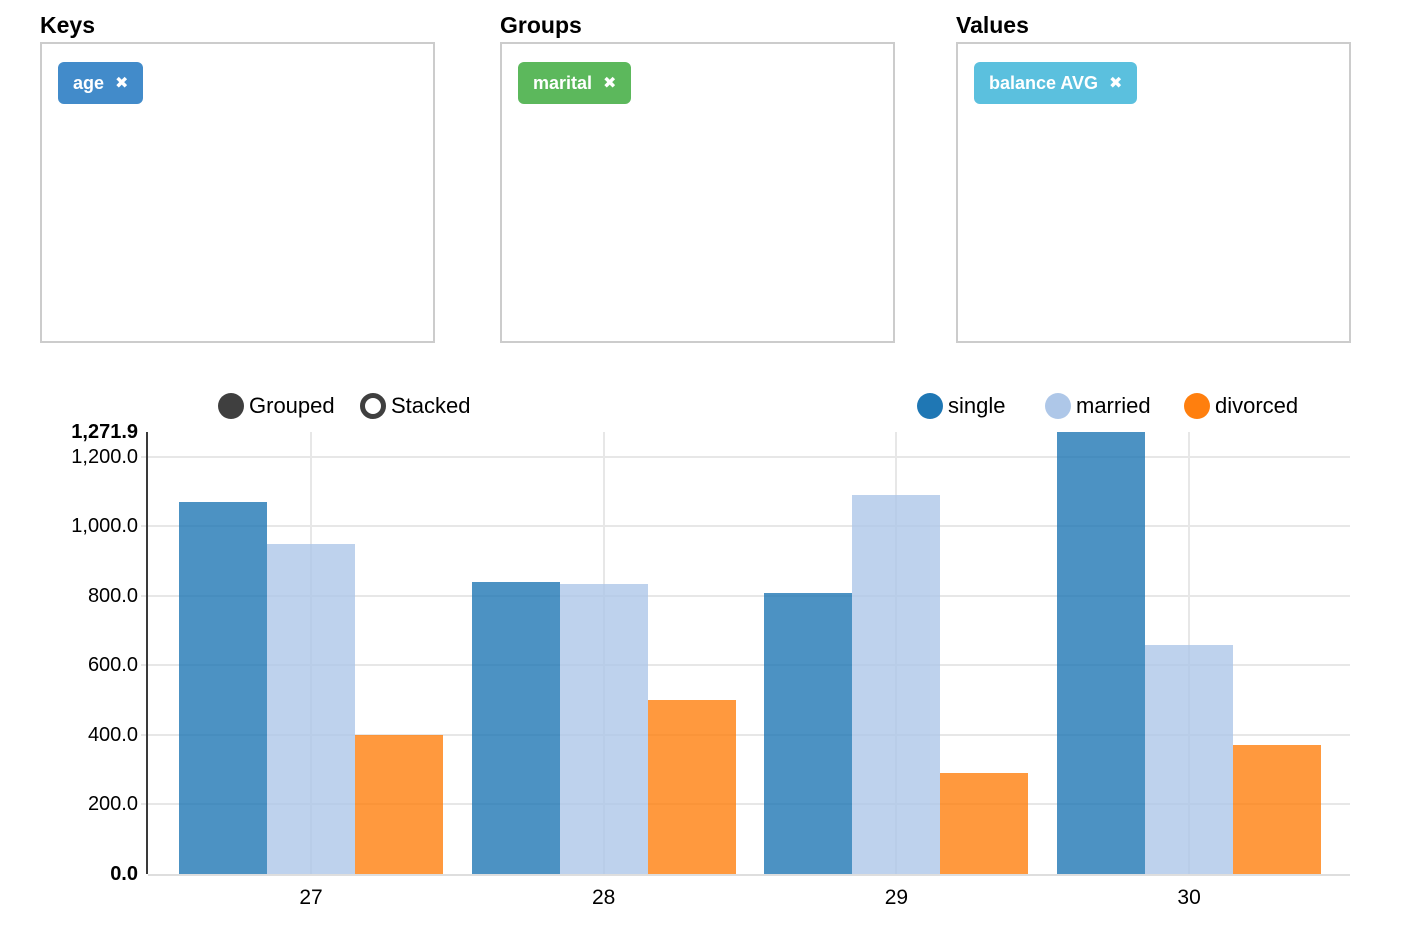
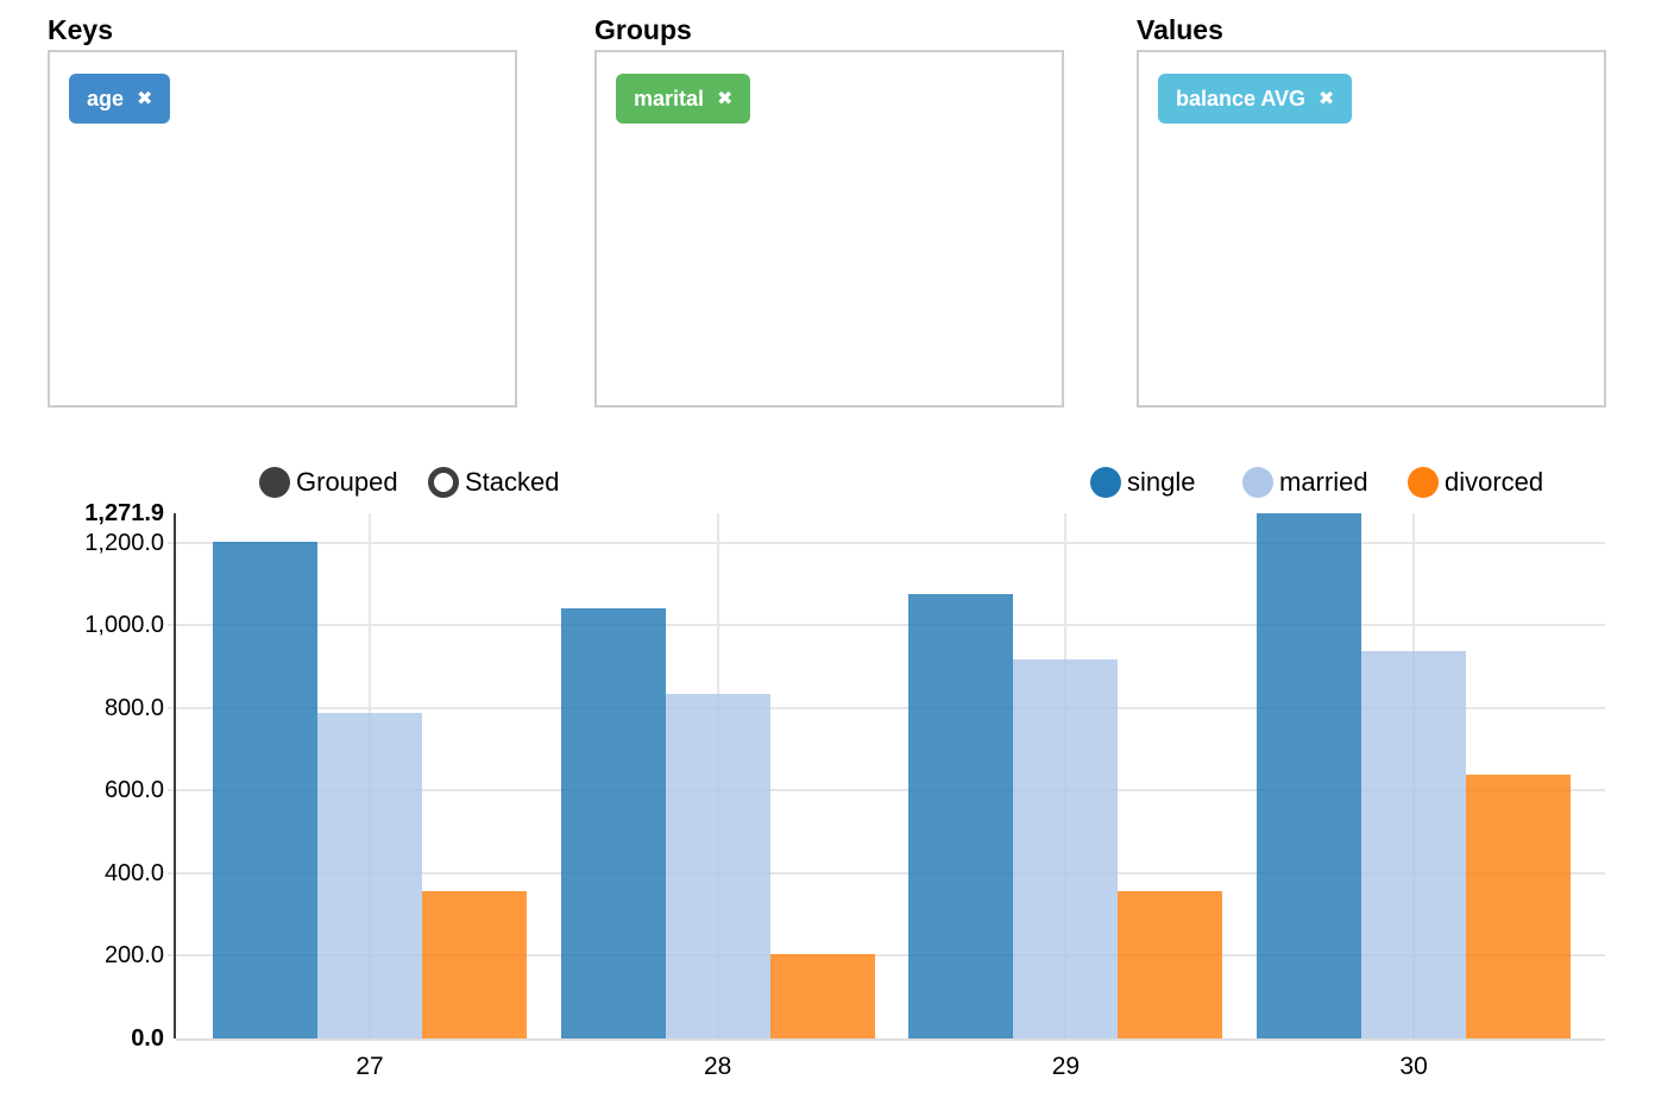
single/27: 1070 -> 1200
married/27: 950 -> 790
divorced/27: 400 -> 360
single/28: 840 -> 1040
divorced/28: 500 -> 200
single/29: 810 -> 1080
married/29: 1090 -> 920
divorced/29: 290 -> 360
married/30: 660 -> 940
divorced/30: 370 -> 640
